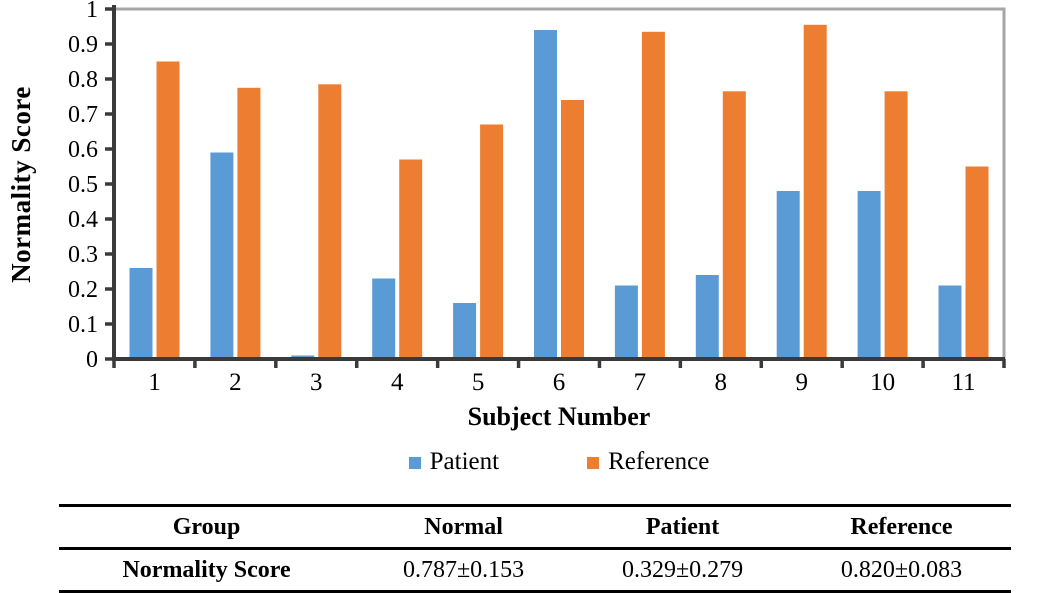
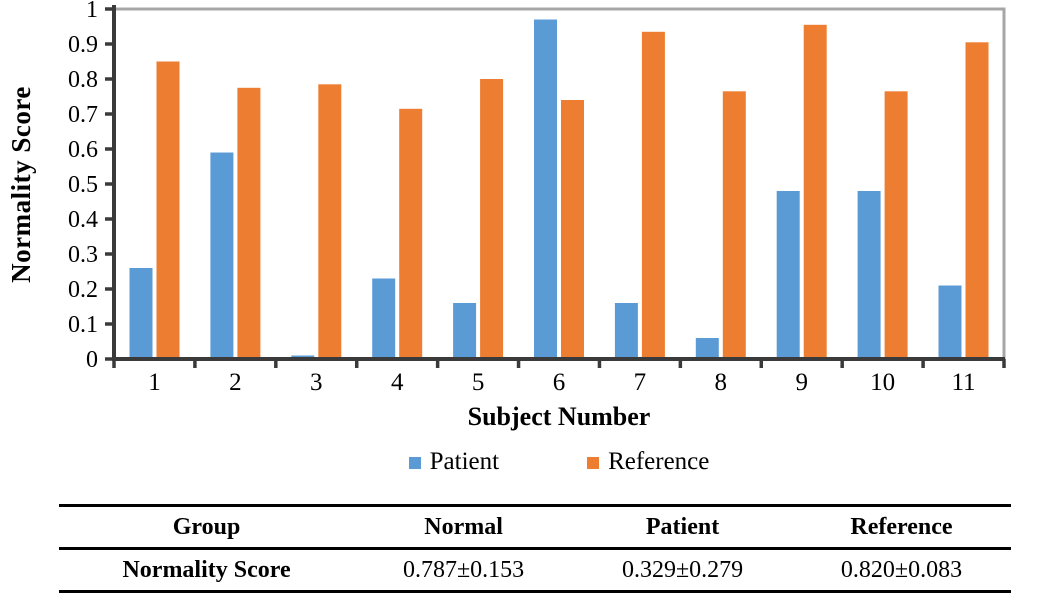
Reference/4: 0.57 -> 0.71
Reference/5: 0.67 -> 0.80
Patient/6: 0.94 -> 0.97
Patient/7: 0.21 -> 0.16
Patient/8: 0.24 -> 0.06
Reference/11: 0.55 -> 0.91
